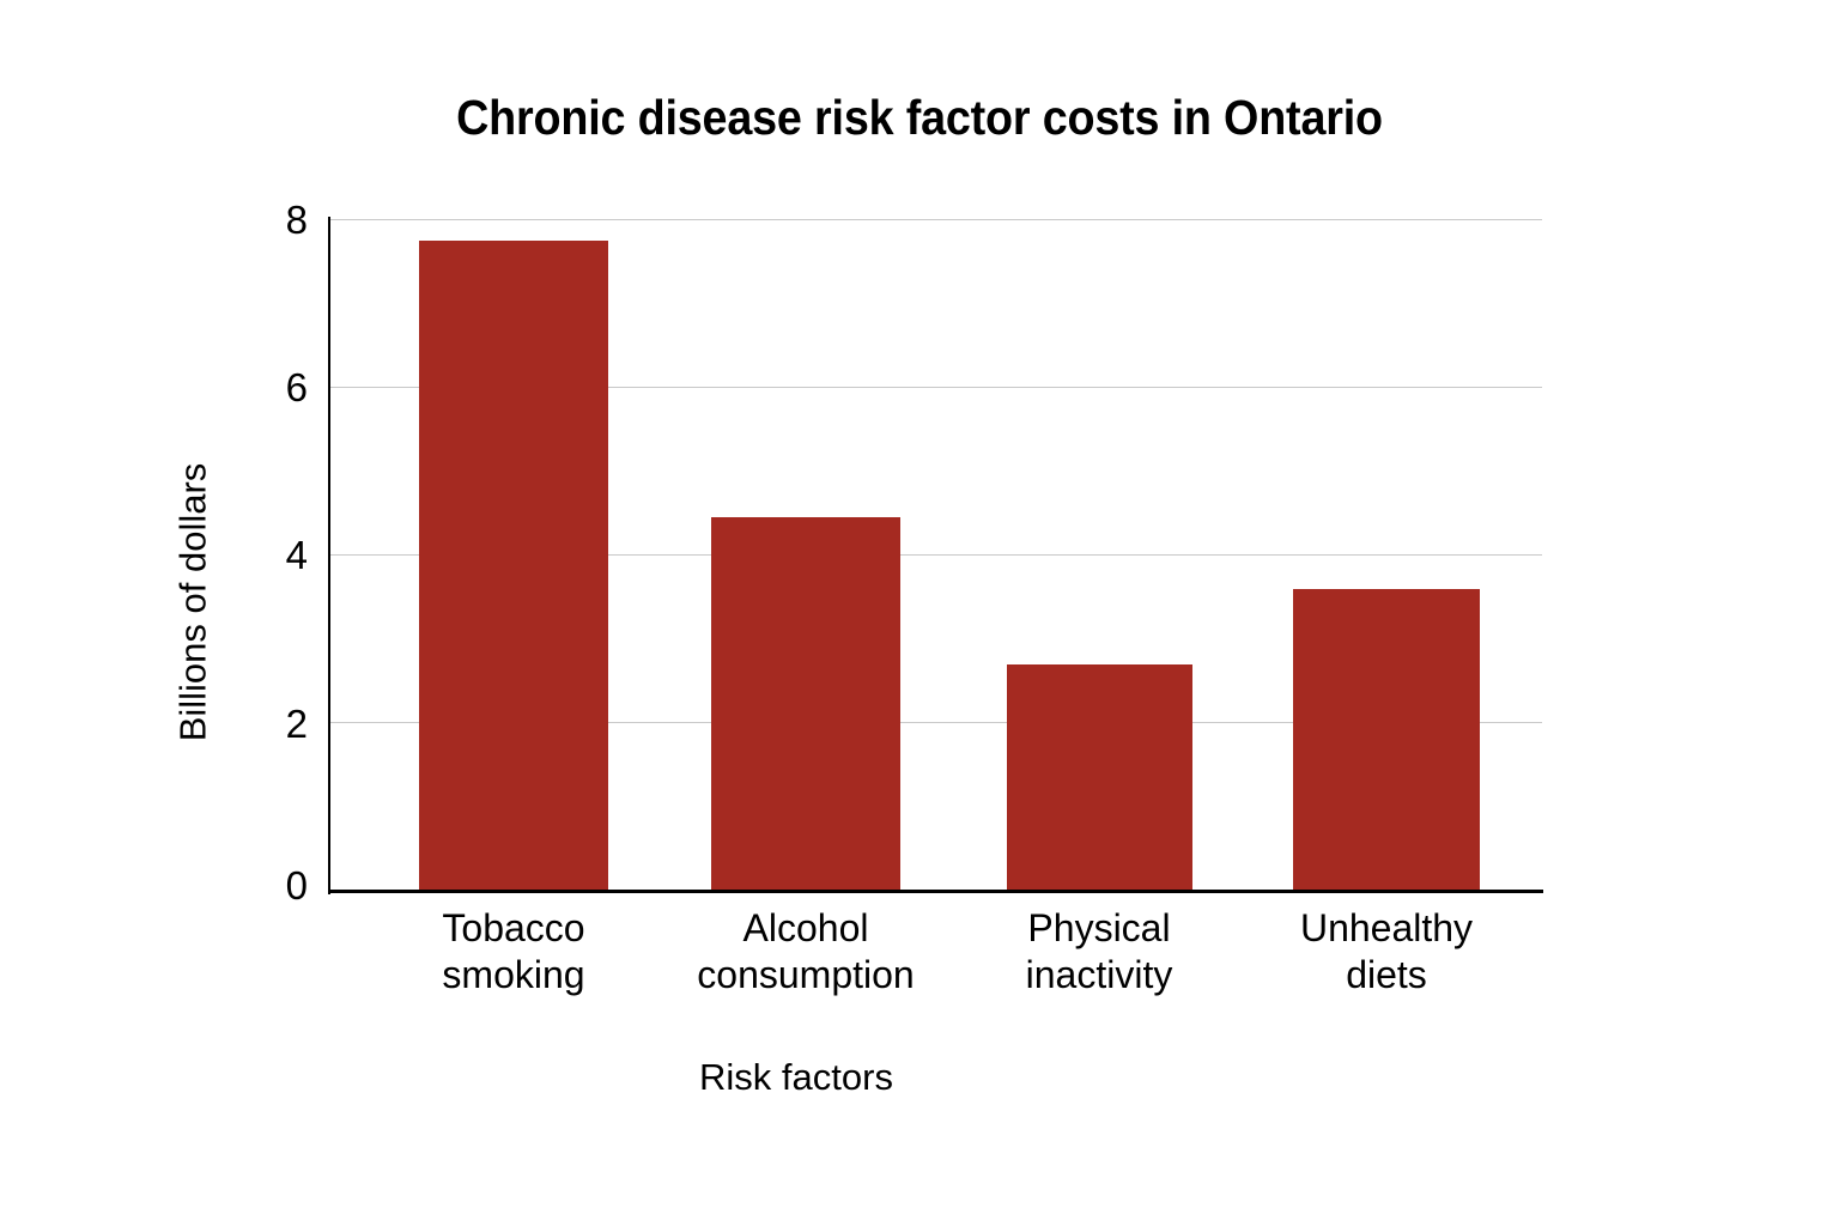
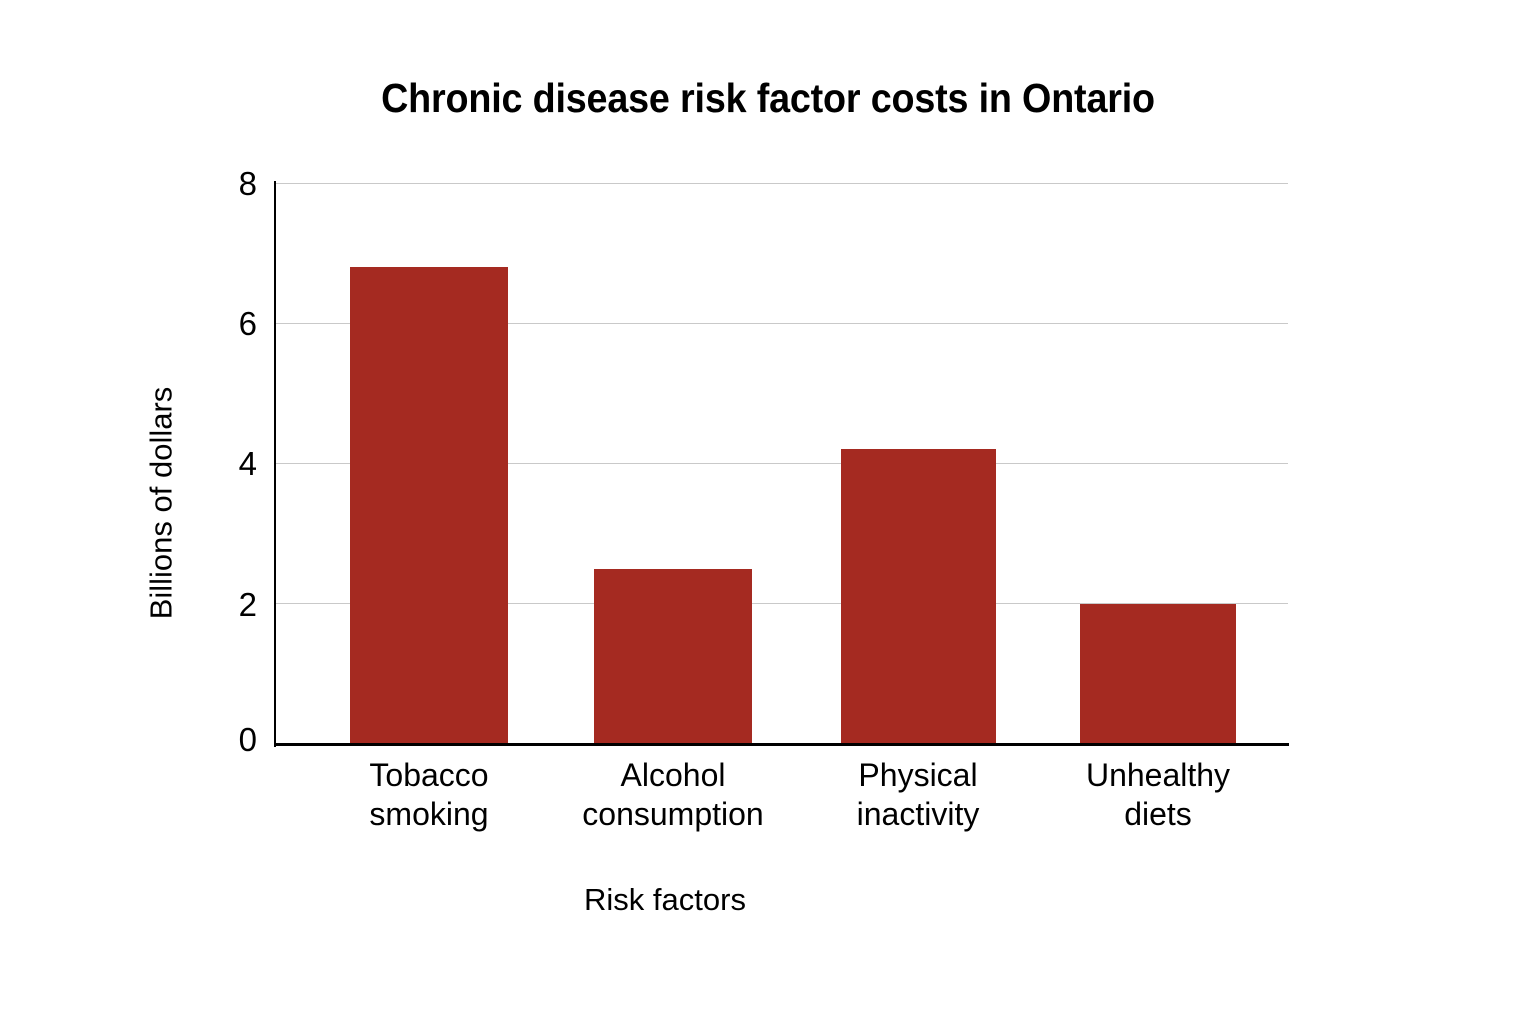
Tobacco smoking: 7.8 -> 6.8
Alcohol consumption: 4.5 -> 2.5
Physical inactivity: 2.7 -> 4.2
Unhealthy diets: 3.6 -> 2.0
